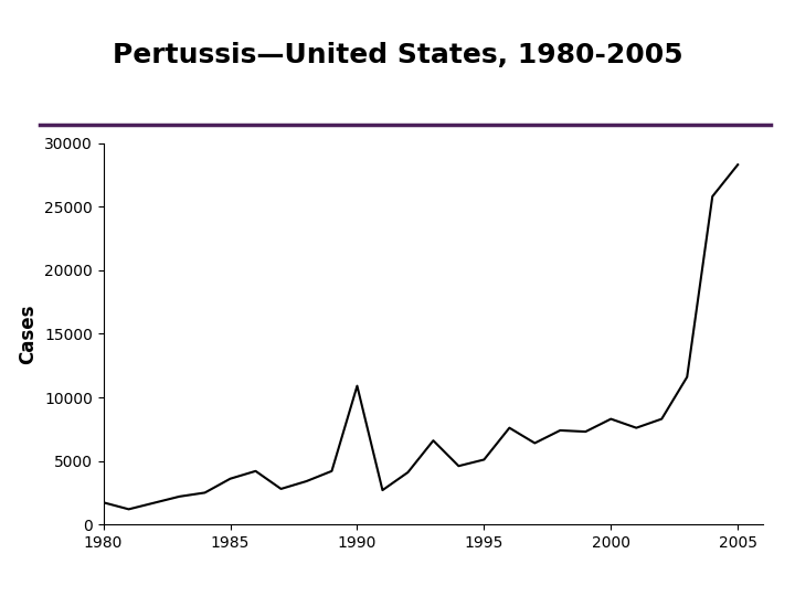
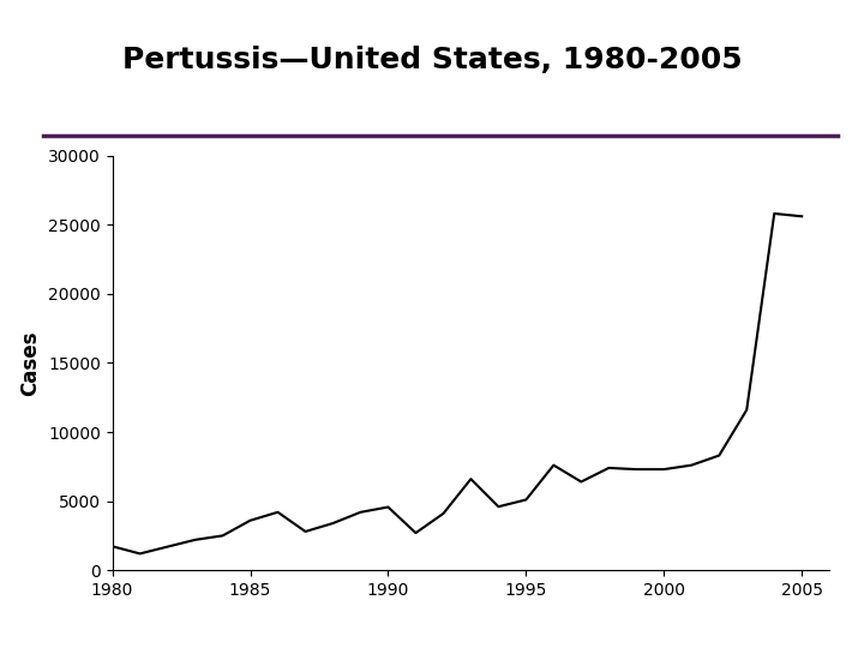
1990: 10900 -> 4600
2000: 8300 -> 7300
2005: 28300 -> 25600
